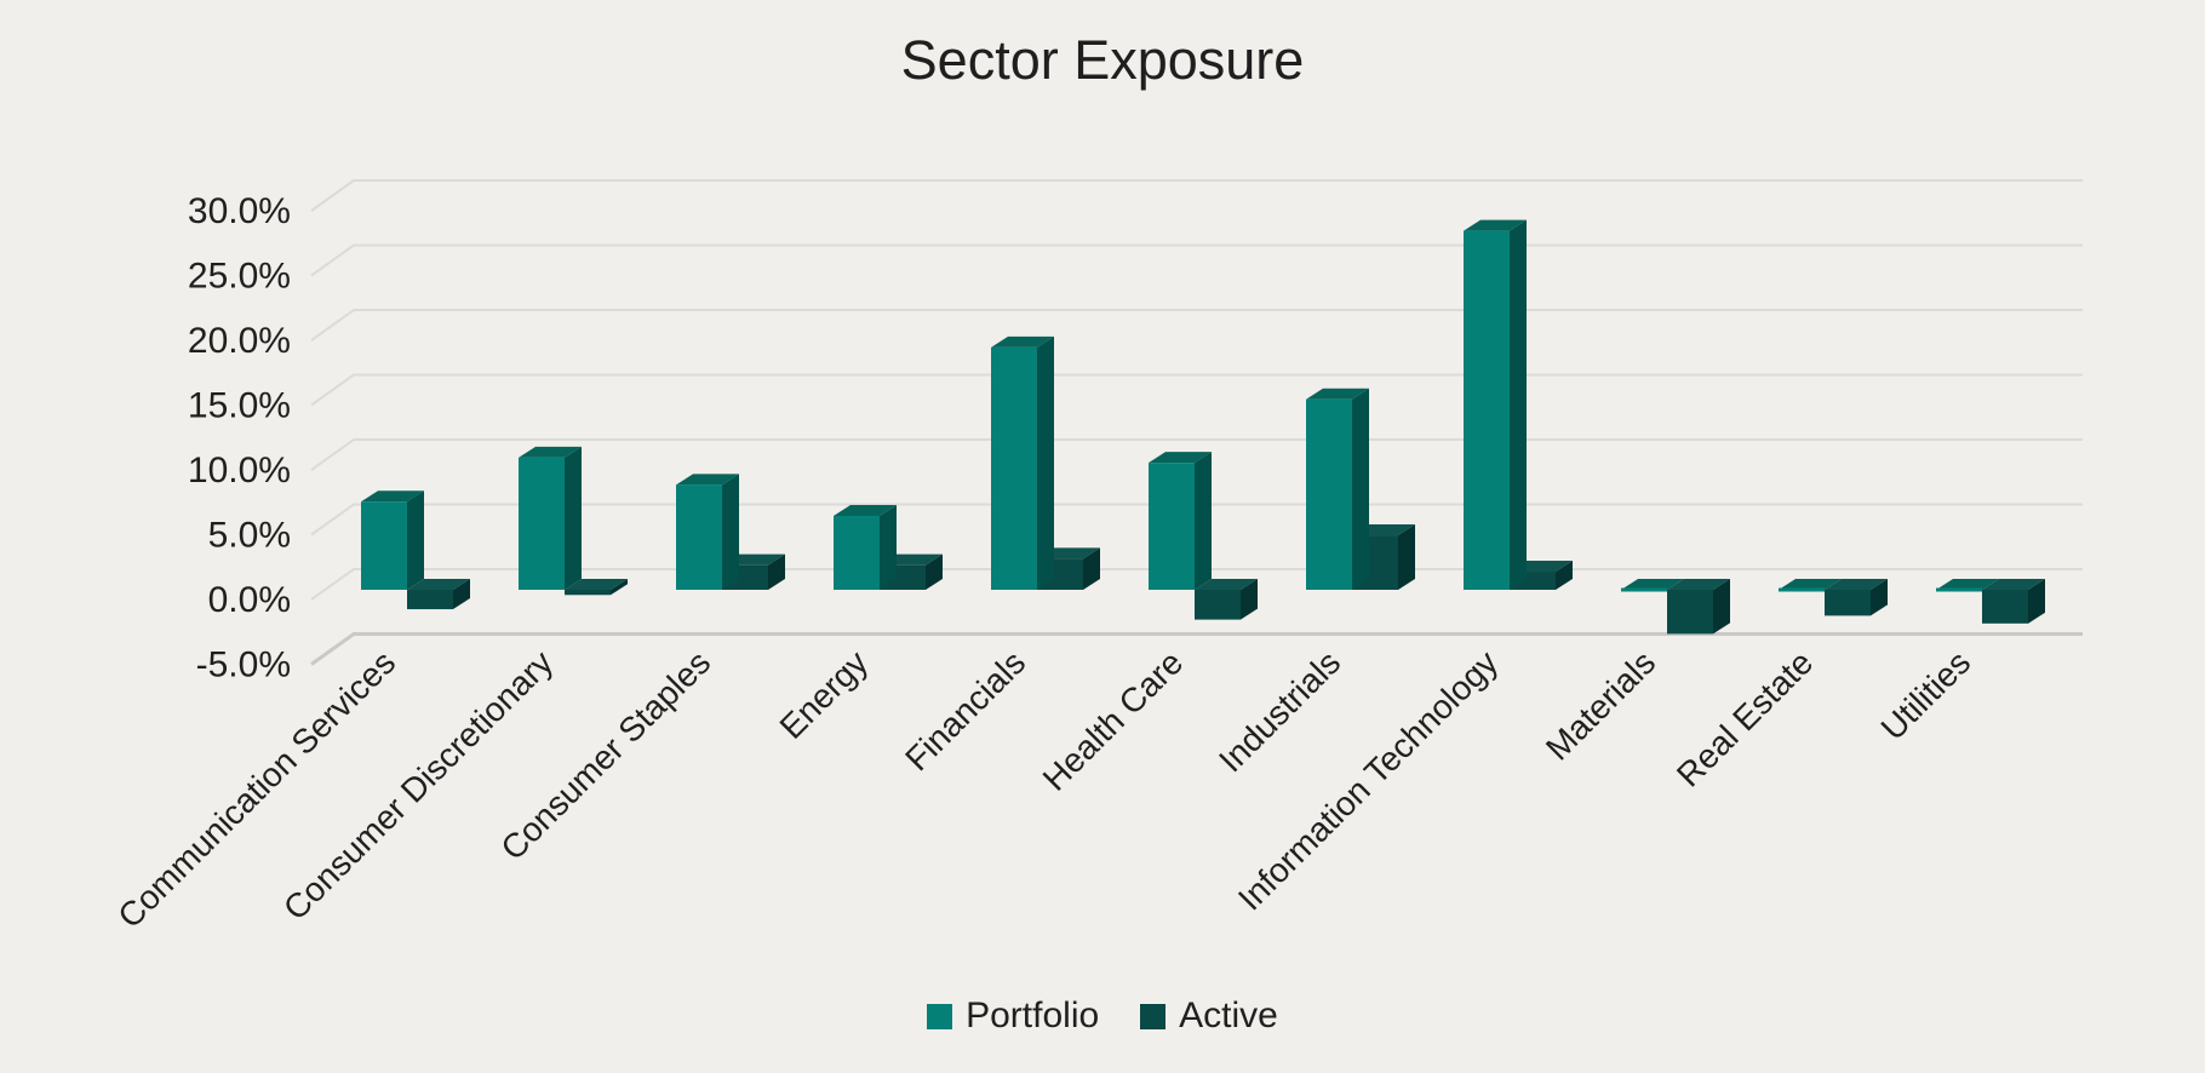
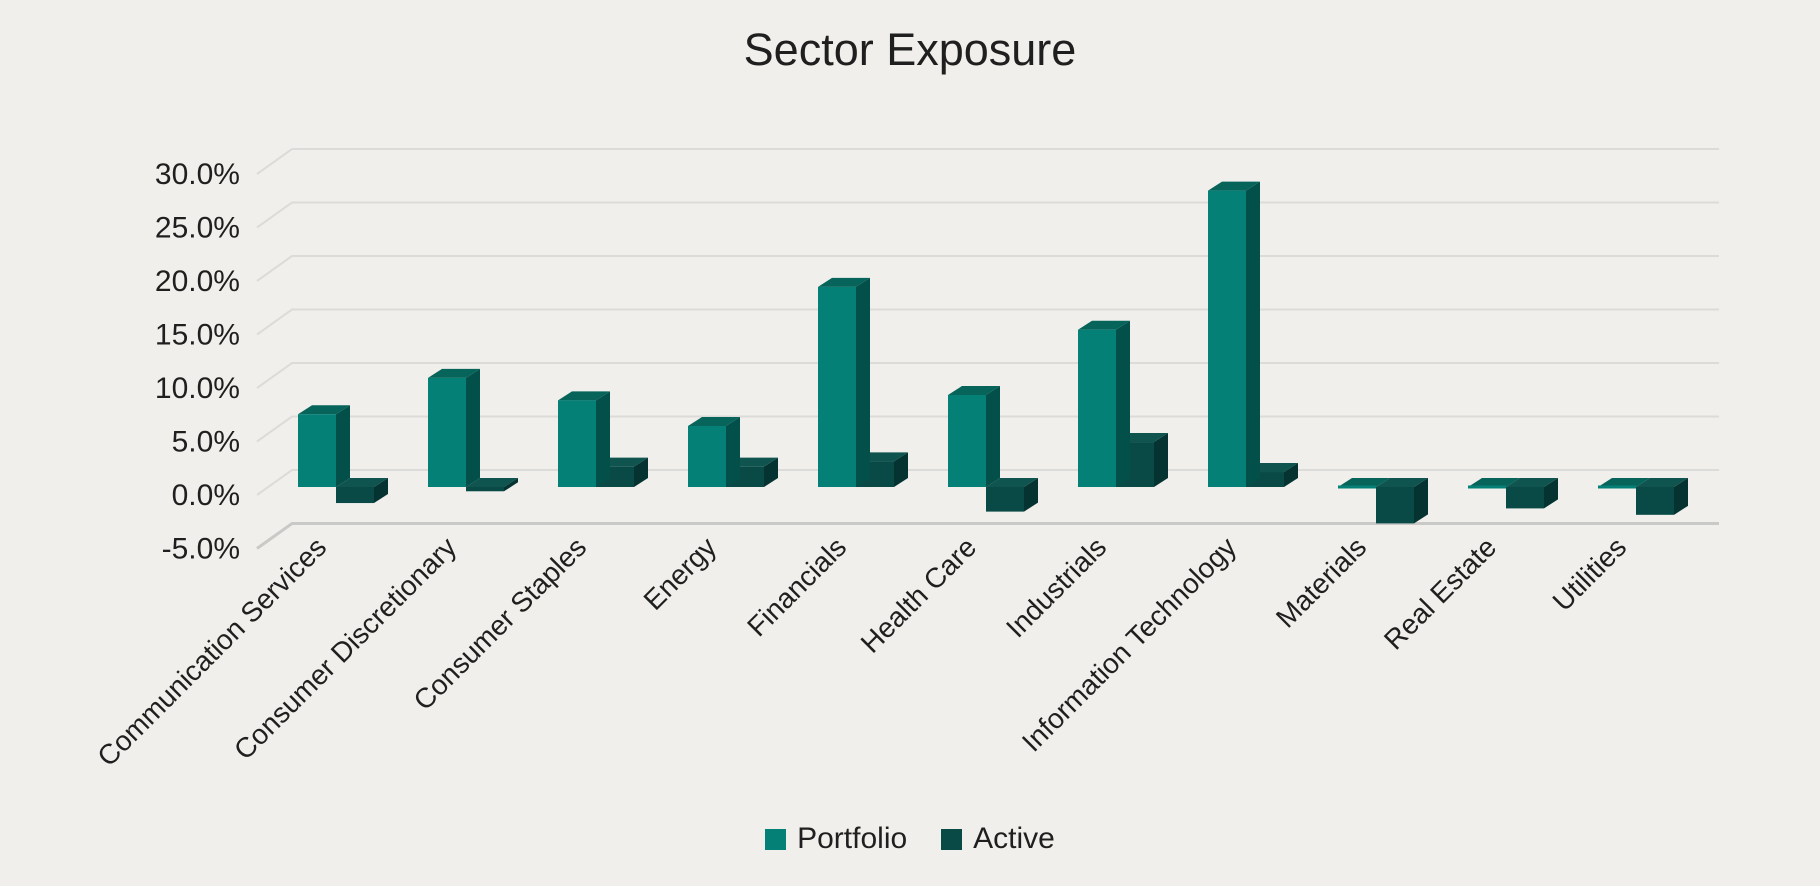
Portfolio/Health Care: 9.8% -> 8.6%
